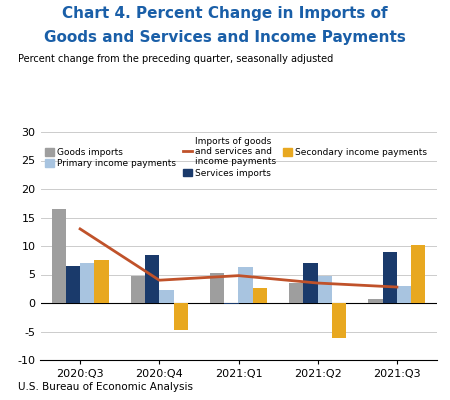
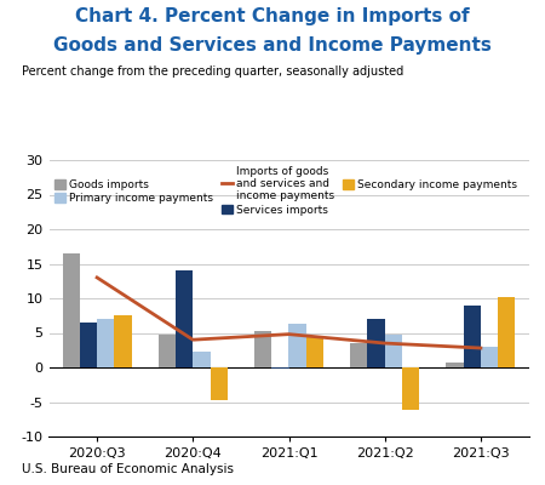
Services imports/2020:Q4: 8.5 -> 14.0
Secondary income payments/2021:Q1: 2.6 -> 4.4
